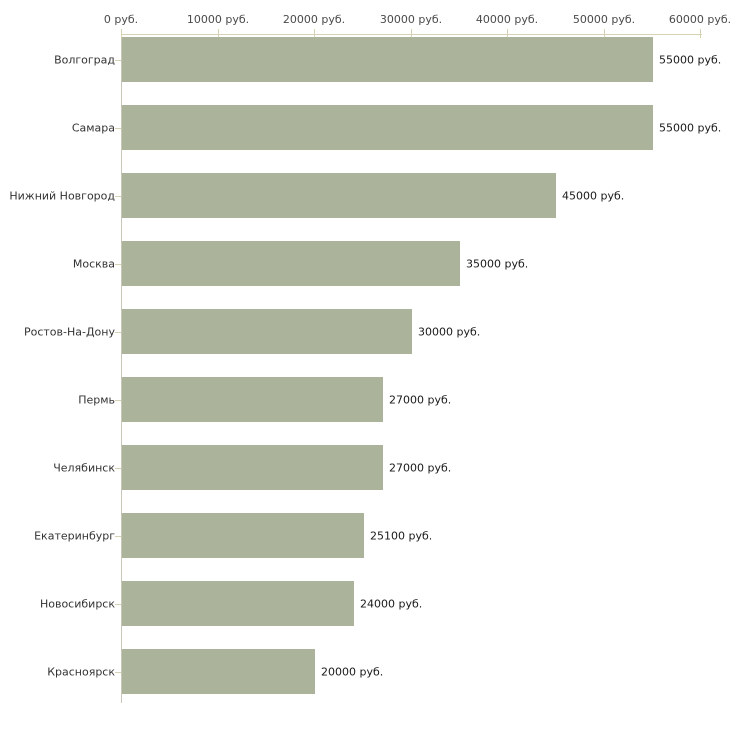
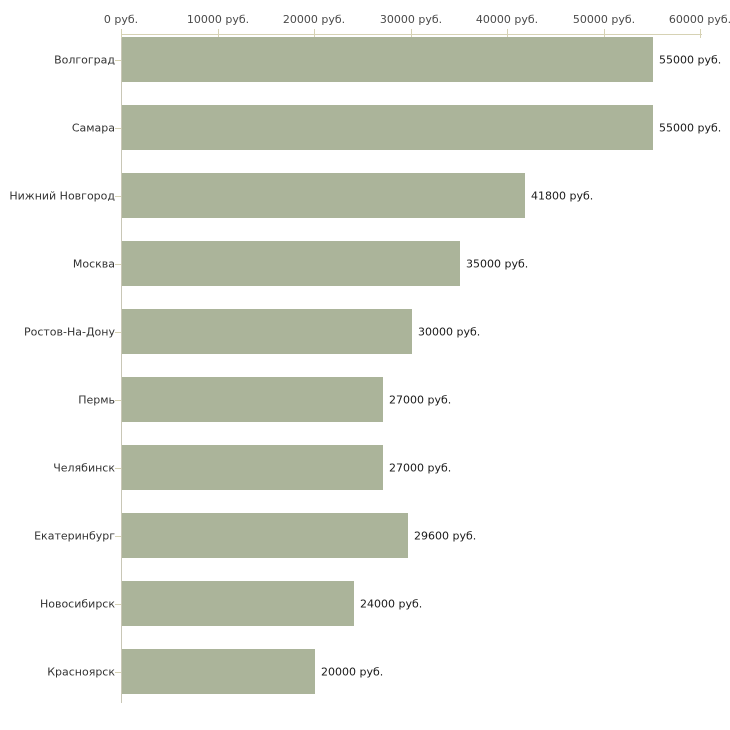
Нижний Новгород: 45000 -> 41800
Екатеринбург: 25100 -> 29600
